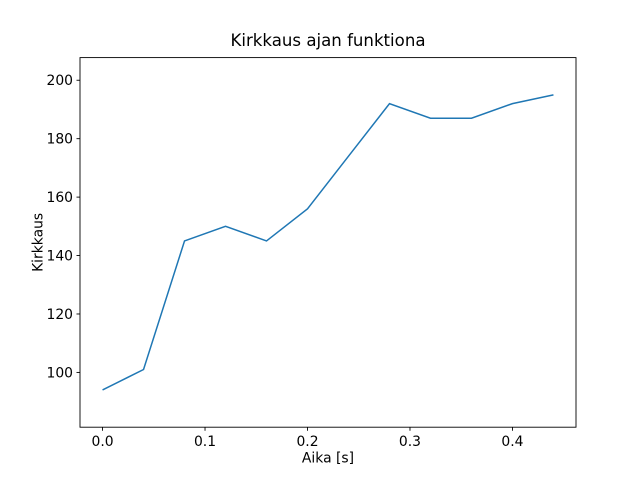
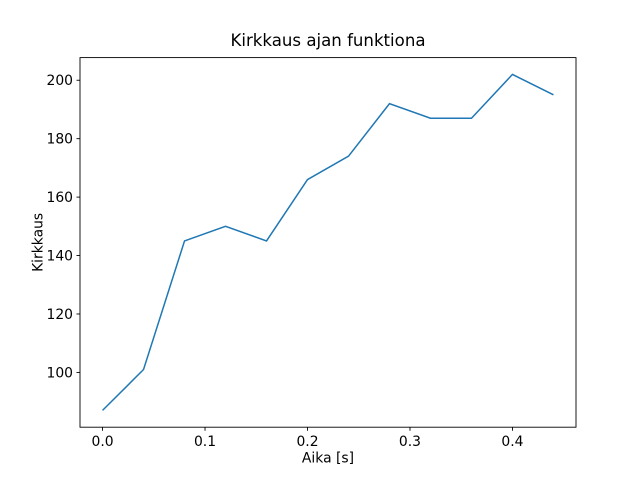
0.0: 94 -> 87
0.2: 156 -> 166
0.4: 192 -> 202
